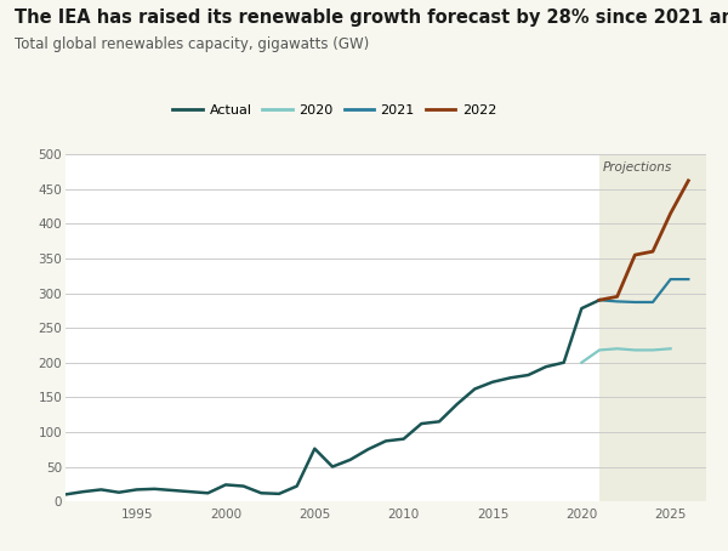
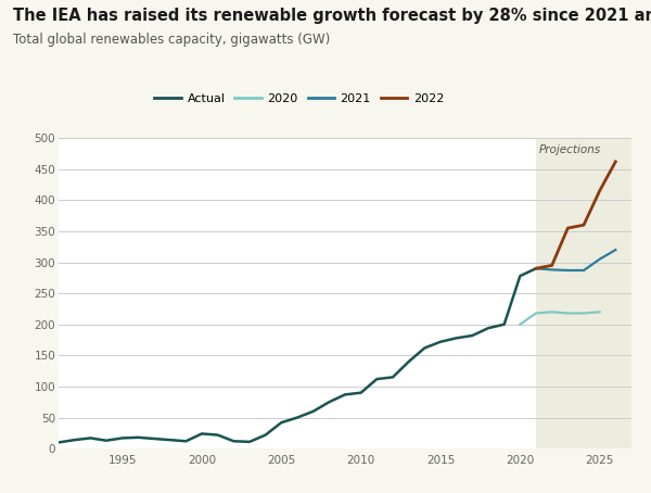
Actual/2005: 76 -> 42
2021/2025: 320 -> 305
